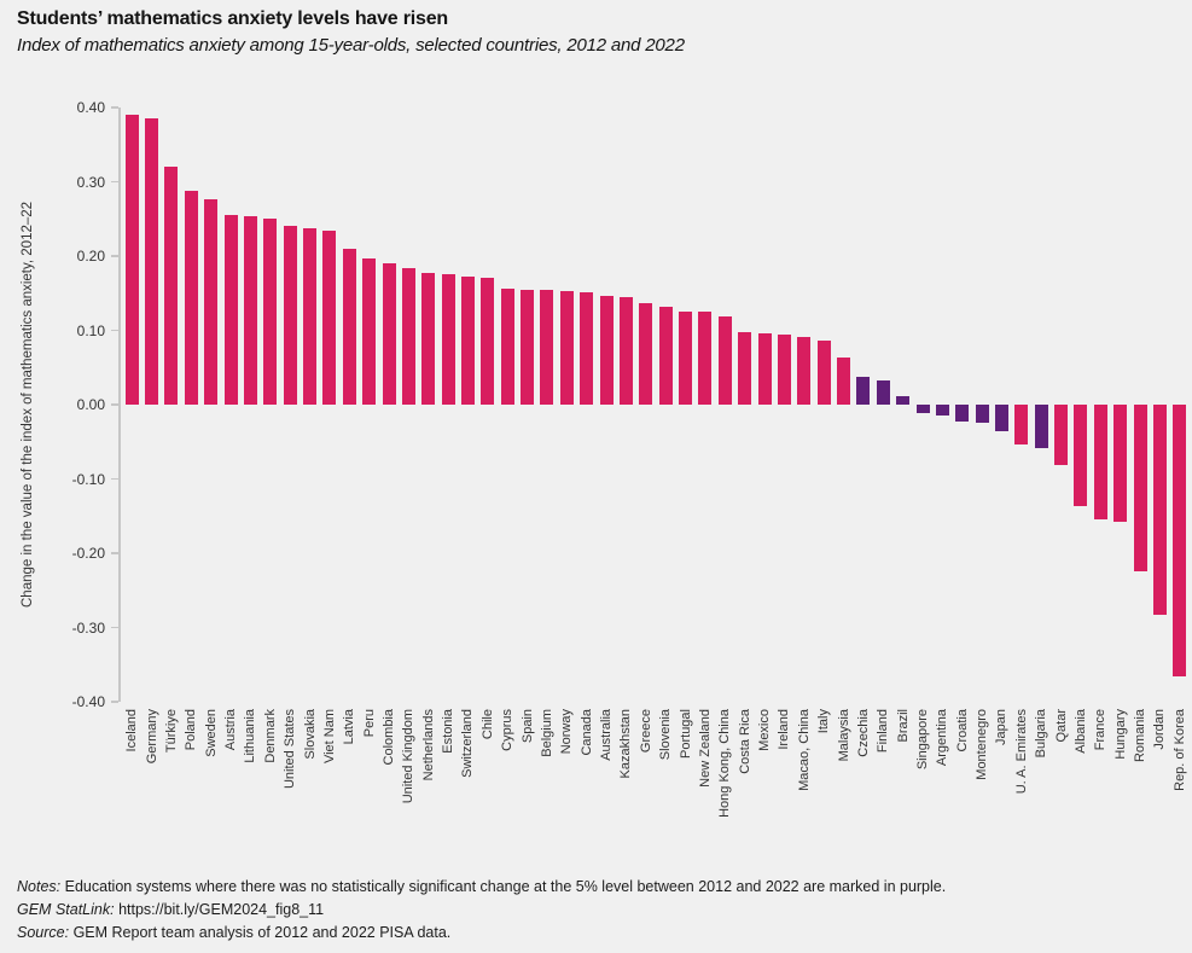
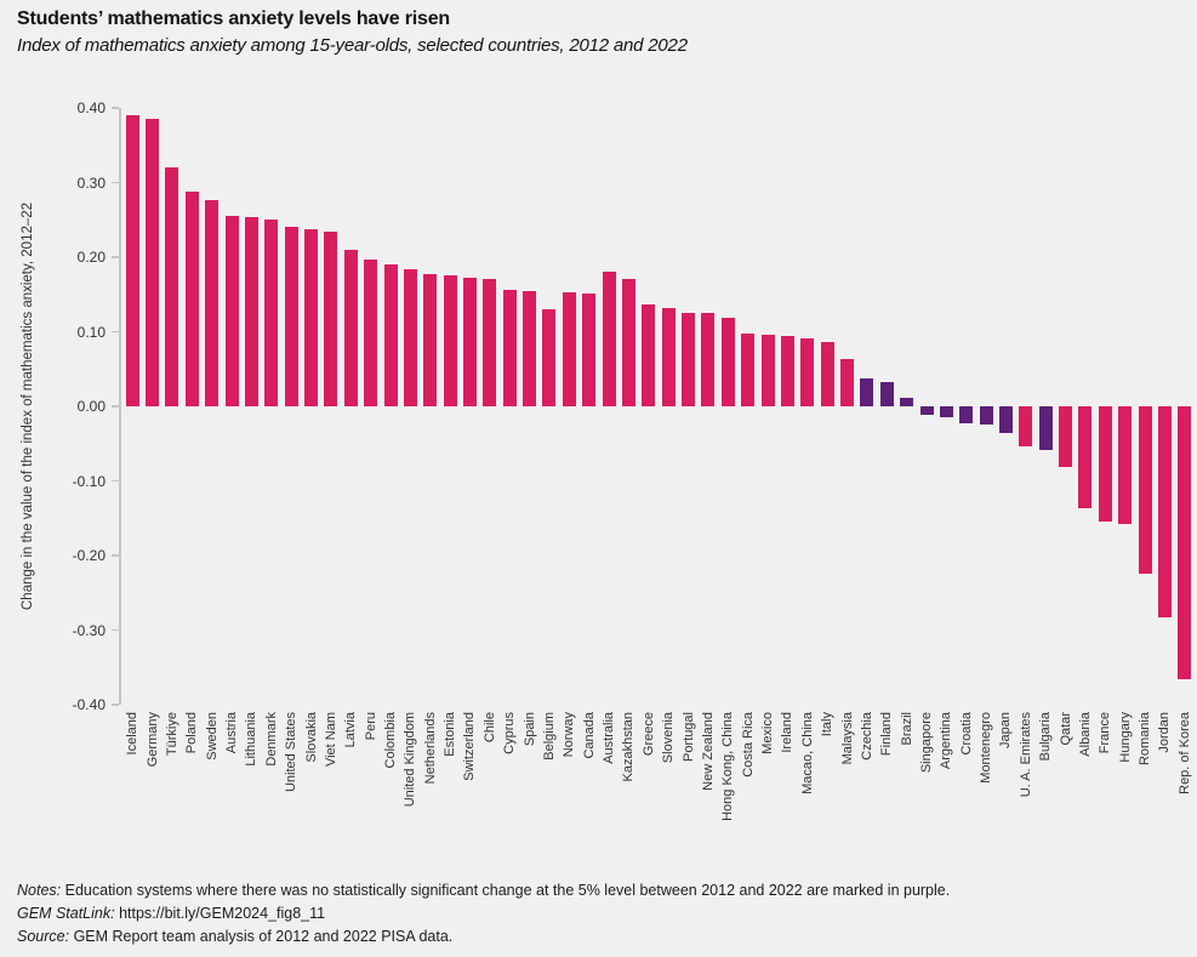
Belgium: 0.15 -> 0.13
Australia: 0.15 -> 0.18
Kazakhstan: 0.14 -> 0.17
